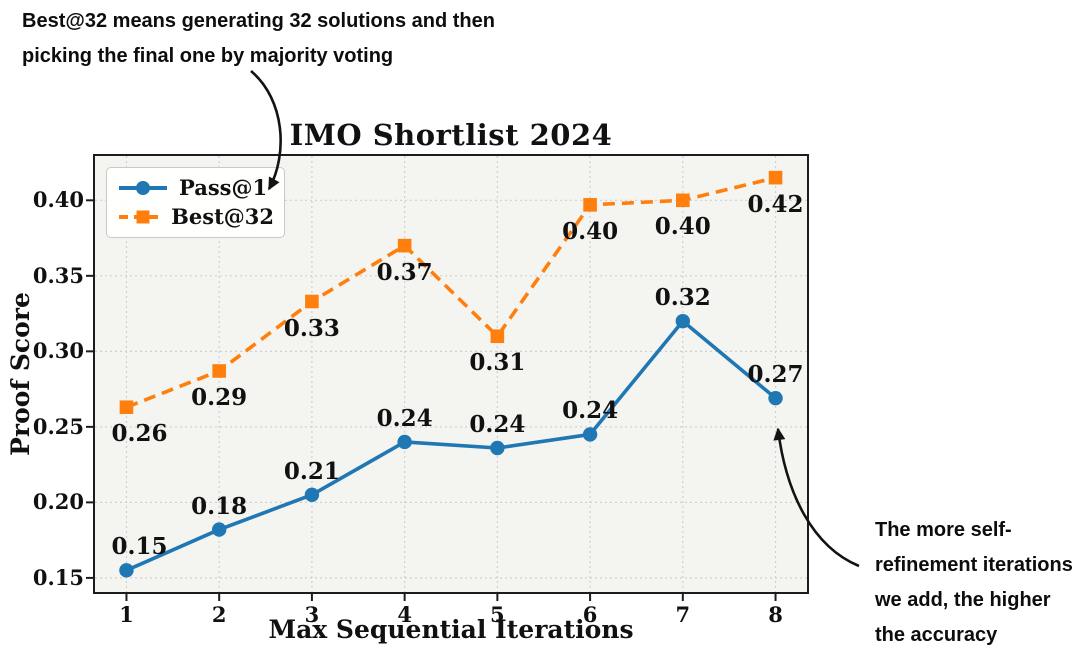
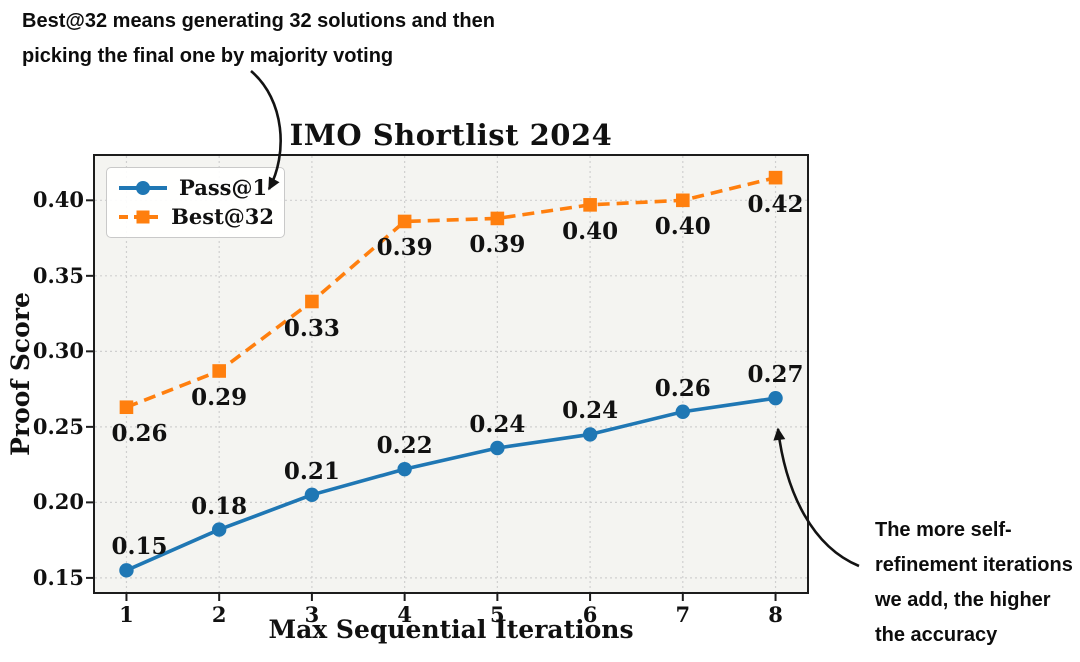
Pass@1/4: 0.24 -> 0.22
Best@32/4: 0.37 -> 0.39
Best@32/5: 0.31 -> 0.39
Pass@1/7: 0.32 -> 0.26
